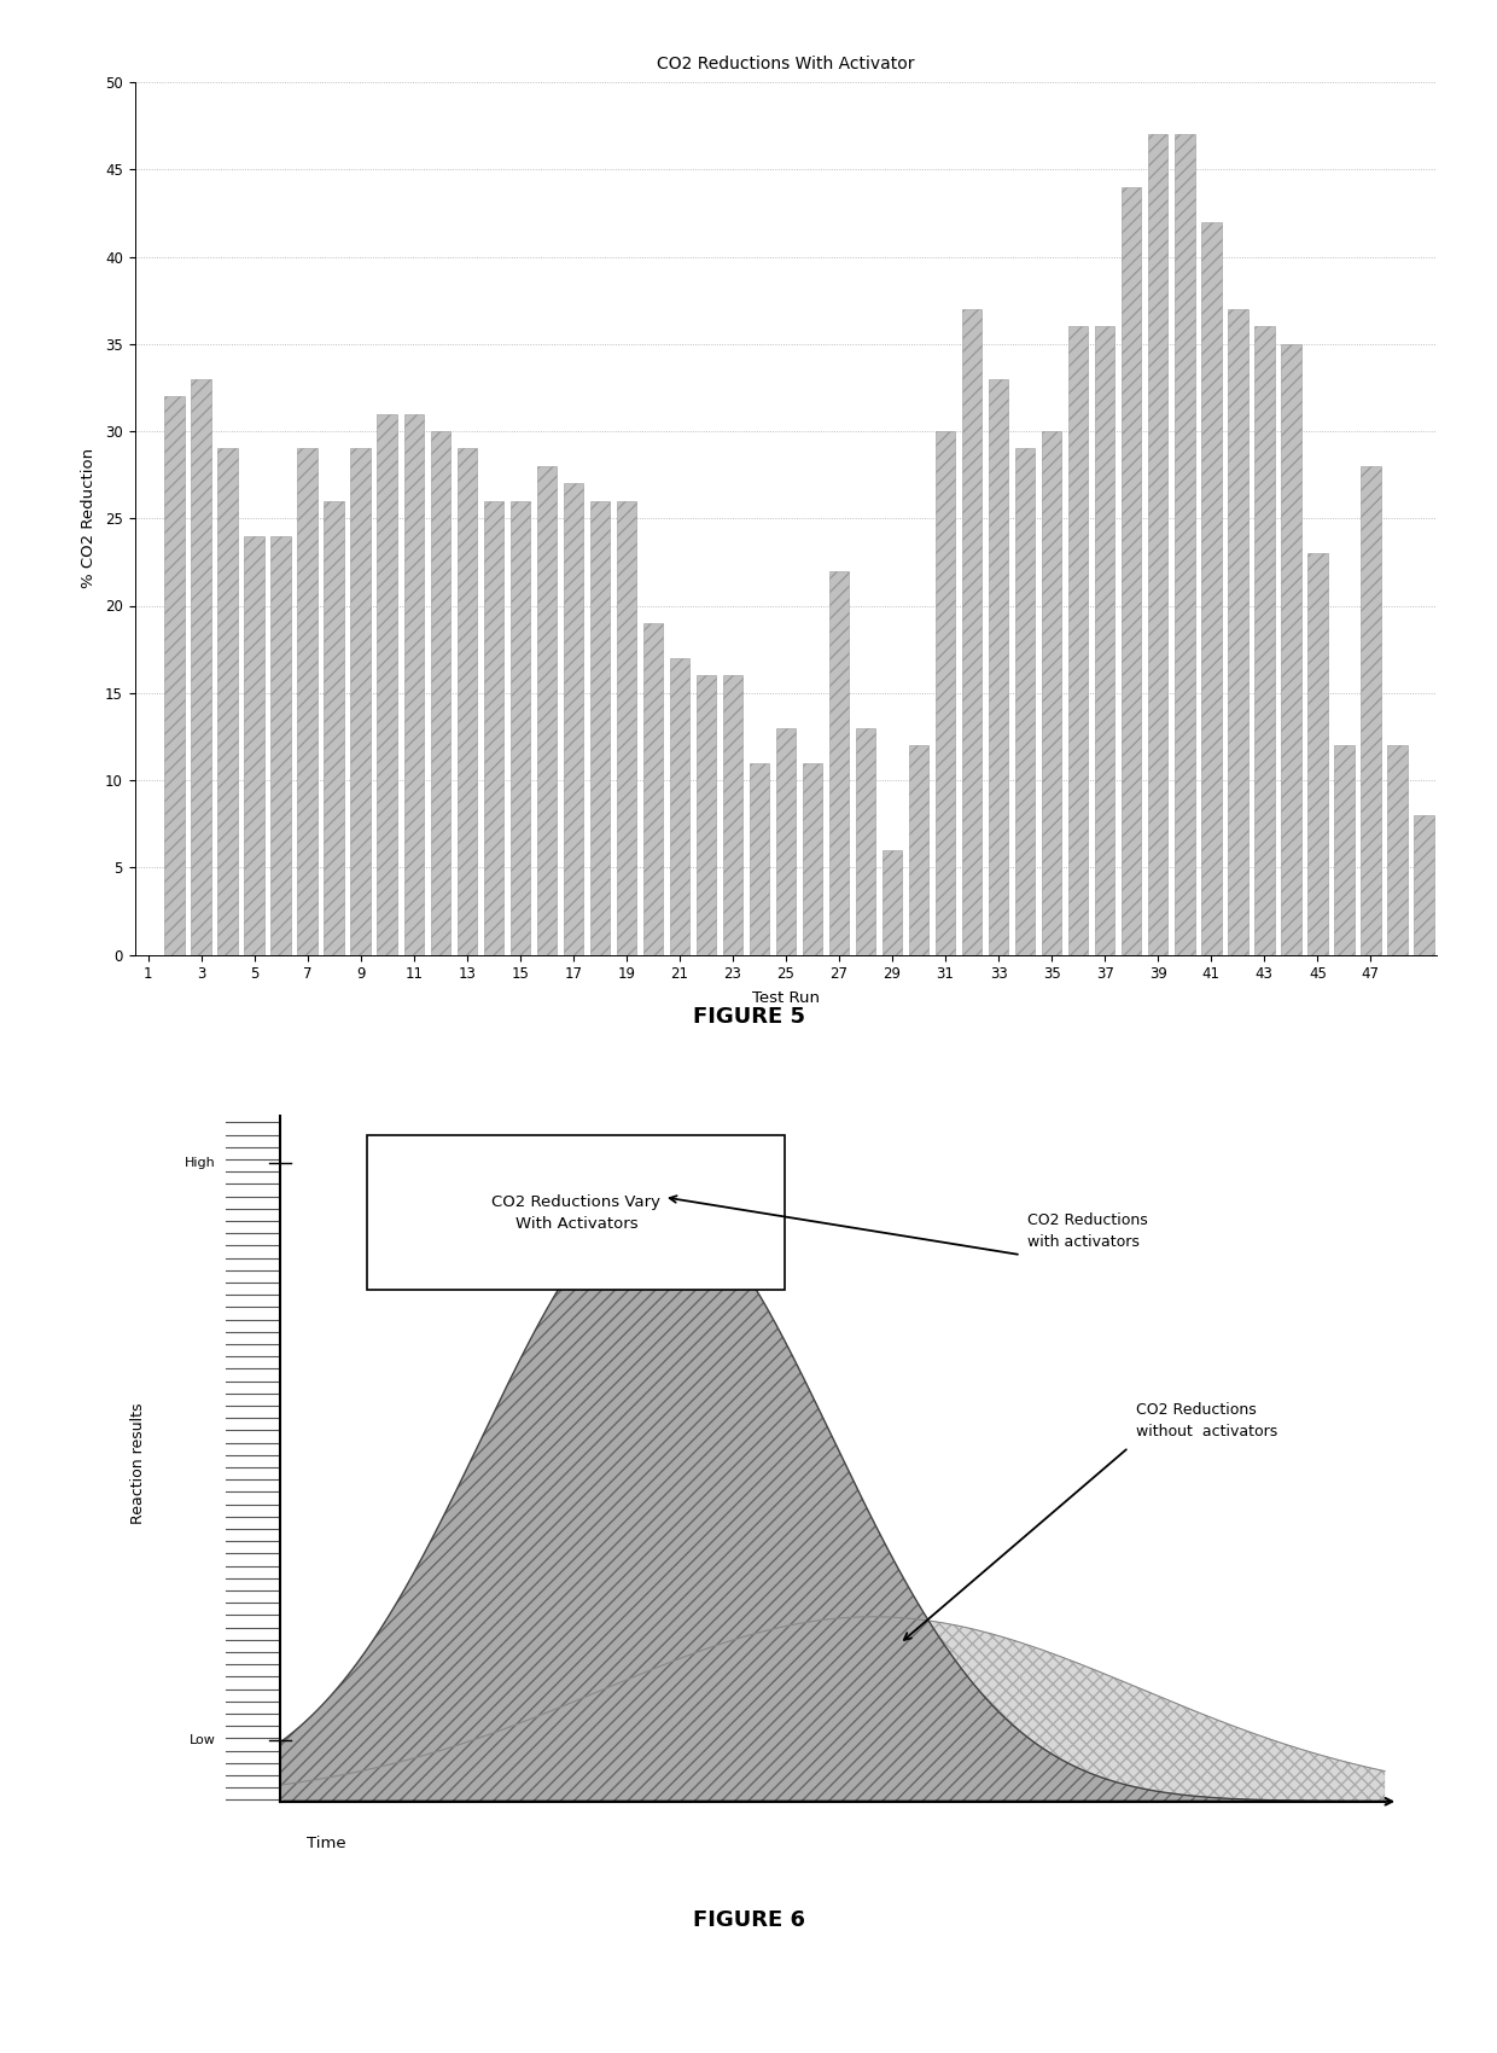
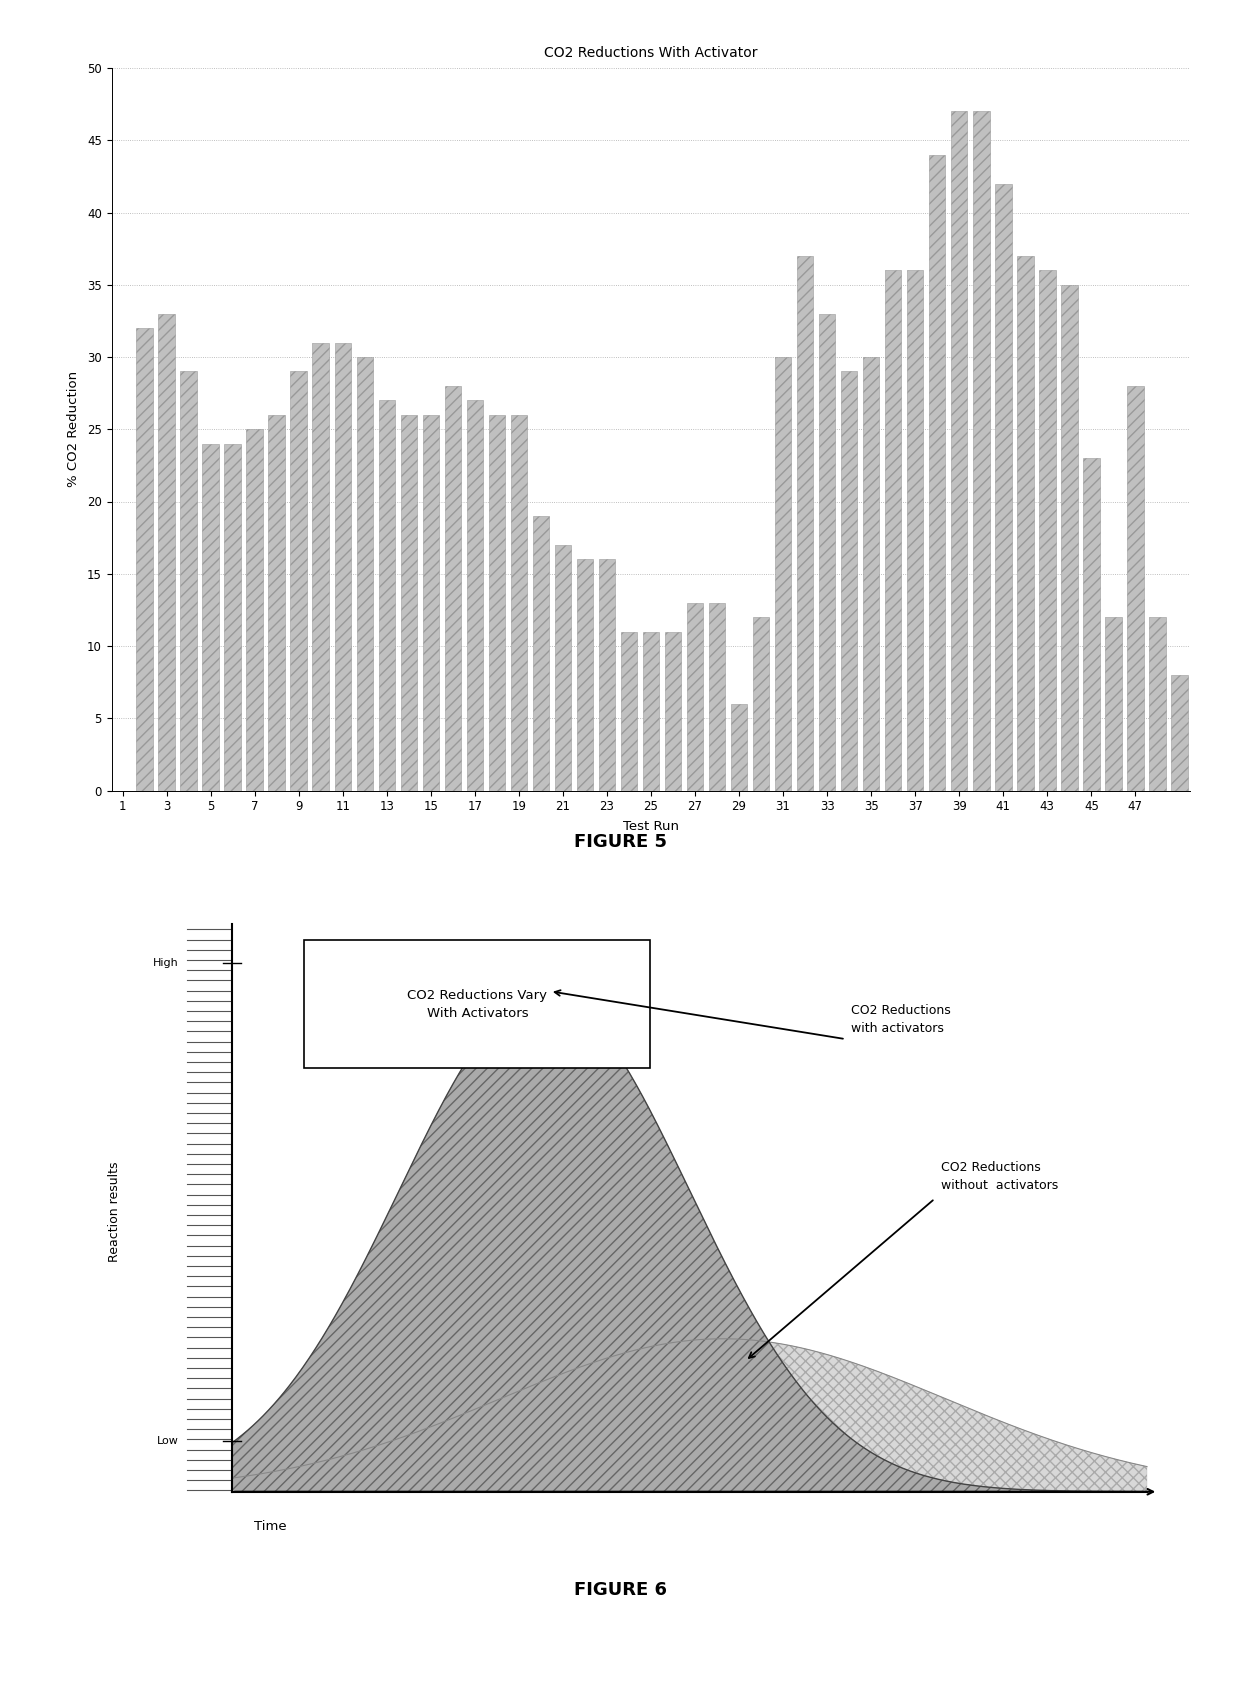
CO2 Reductions With Activator/7: 29 -> 25
CO2 Reductions With Activator/13: 29 -> 27
CO2 Reductions With Activator/25: 13 -> 11
CO2 Reductions With Activator/27: 22 -> 13
